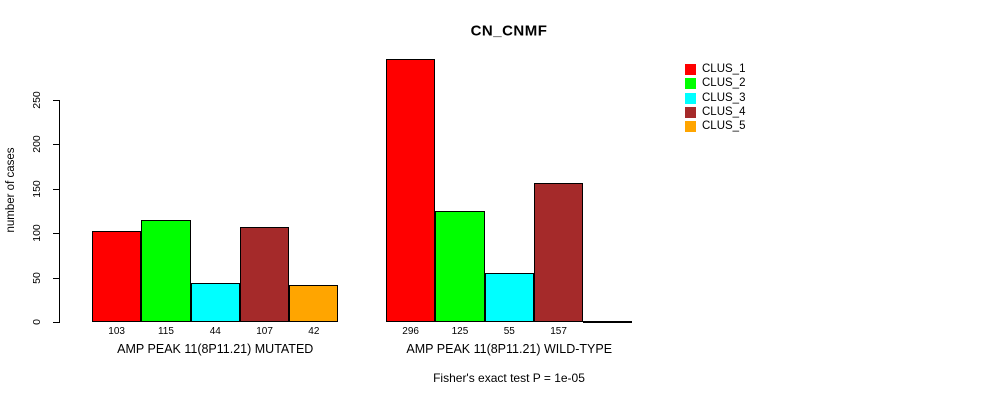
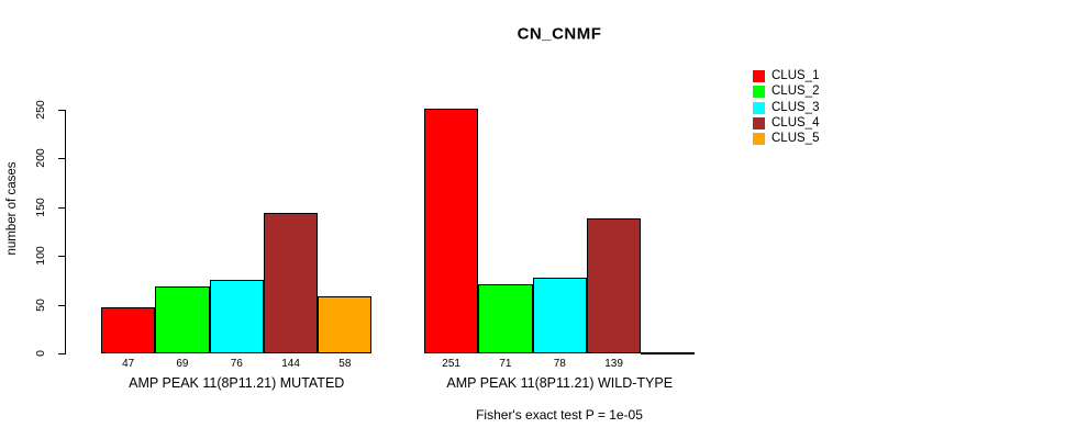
CLUS_1/AMP PEAK 11(8P11.21) MUTATED: 103 -> 47
CLUS_2/AMP PEAK 11(8P11.21) MUTATED: 115 -> 69
CLUS_3/AMP PEAK 11(8P11.21) MUTATED: 44 -> 76
CLUS_4/AMP PEAK 11(8P11.21) MUTATED: 107 -> 144
CLUS_5/AMP PEAK 11(8P11.21) MUTATED: 42 -> 58
CLUS_1/AMP PEAK 11(8P11.21) WILD-TYPE: 296 -> 251
CLUS_2/AMP PEAK 11(8P11.21) WILD-TYPE: 125 -> 71
CLUS_3/AMP PEAK 11(8P11.21) WILD-TYPE: 55 -> 78
CLUS_4/AMP PEAK 11(8P11.21) WILD-TYPE: 157 -> 139
